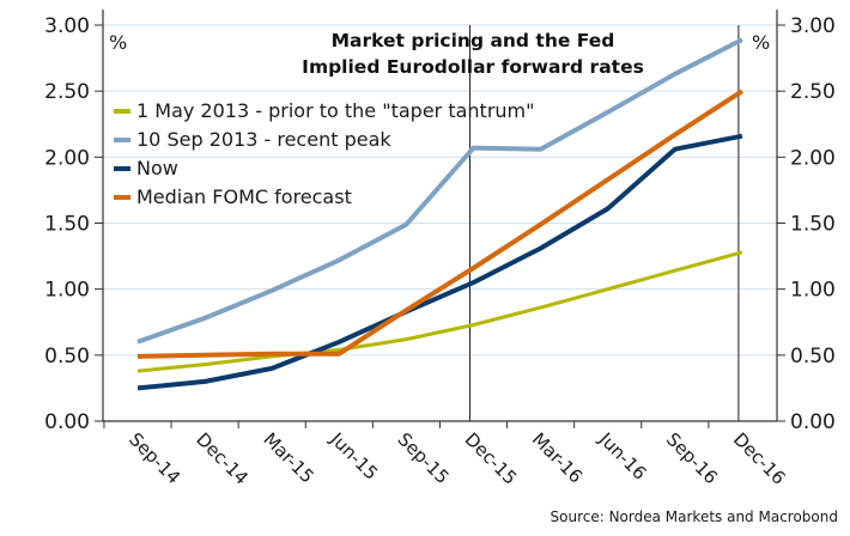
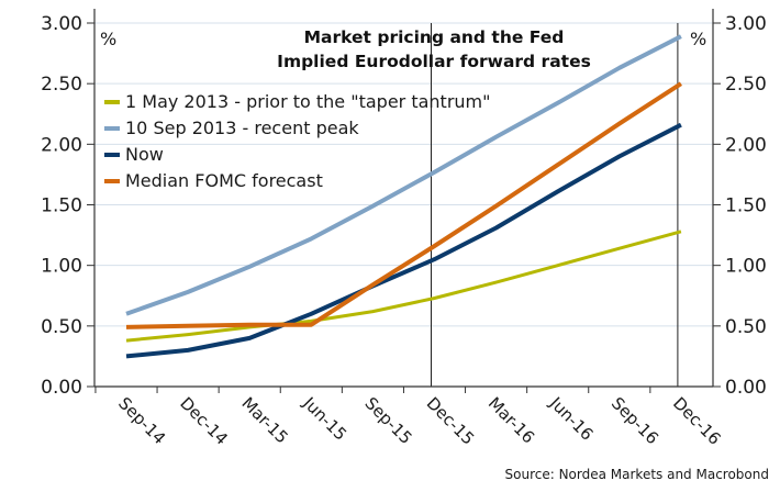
10 Sep 2013 - recent peak/Dec-15: 2.07 -> 1.77
Now/Sep-16: 2.06 -> 1.90
